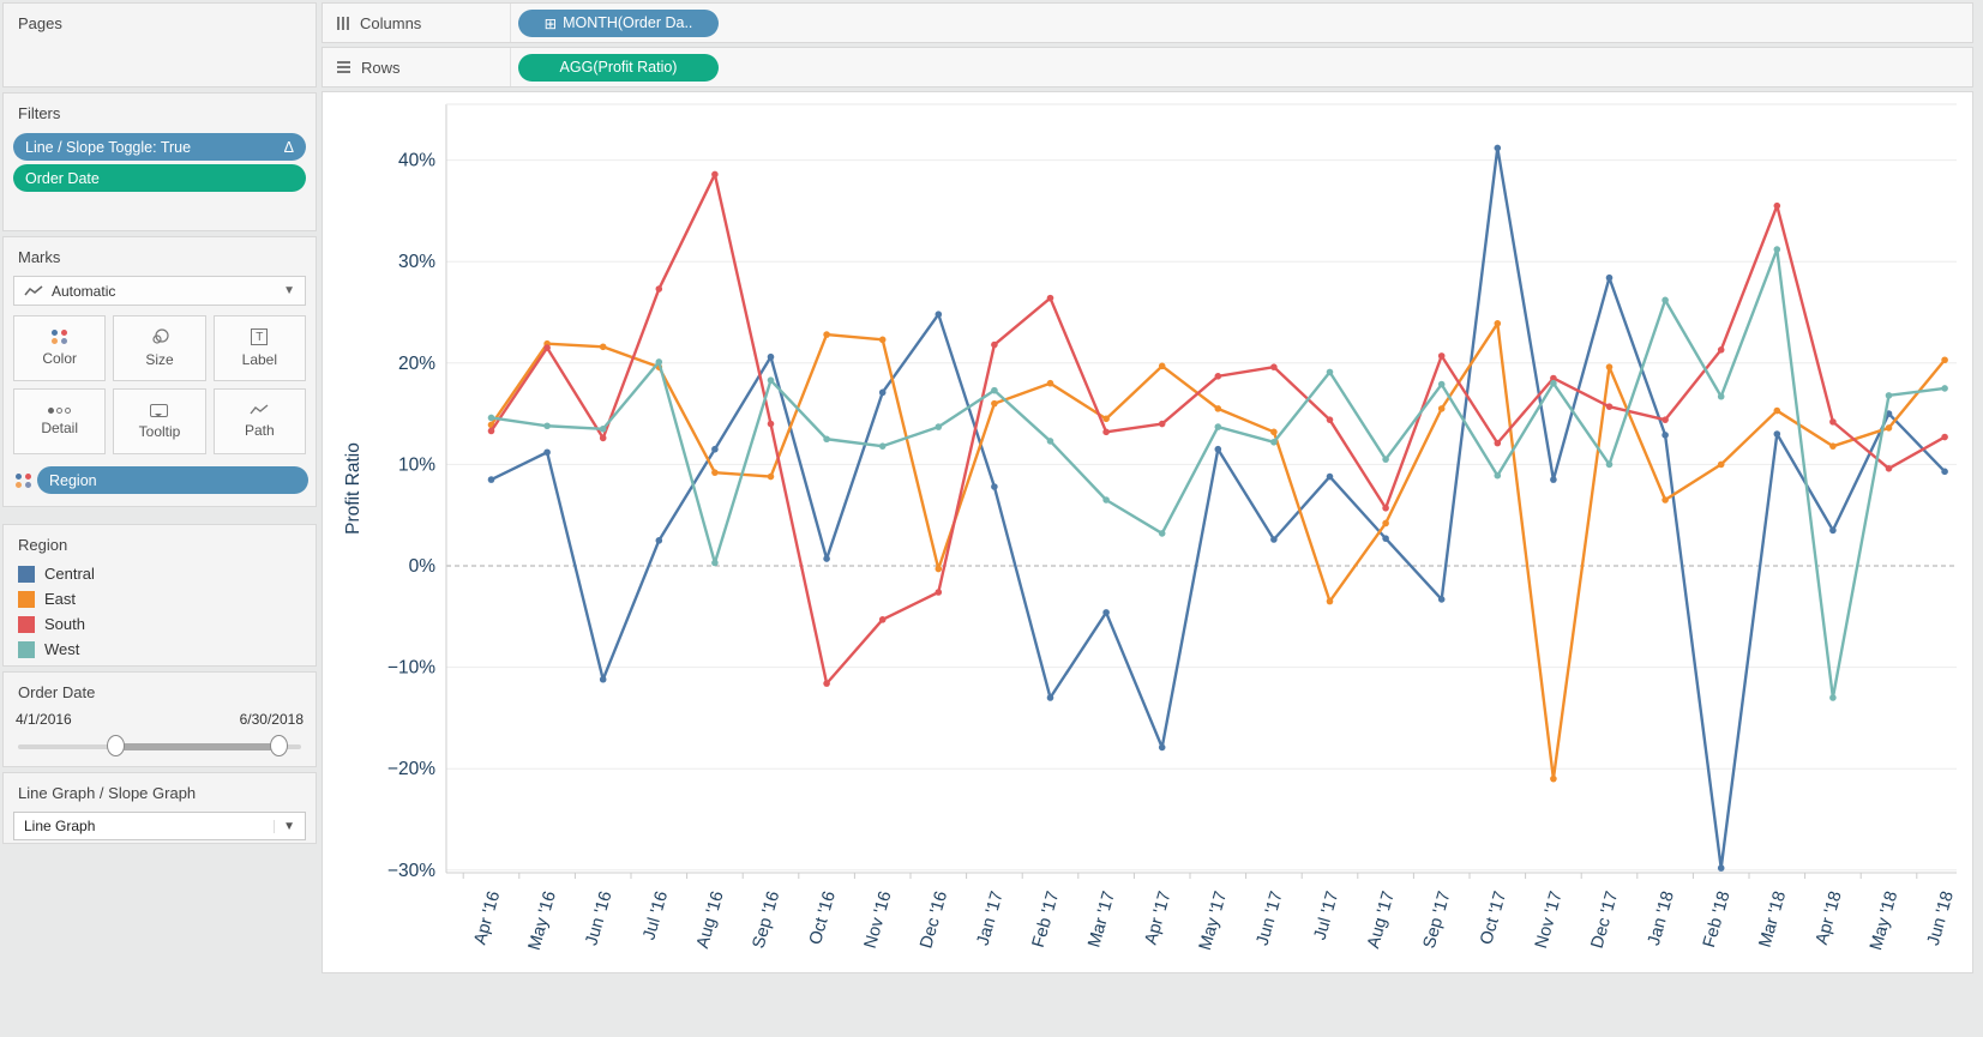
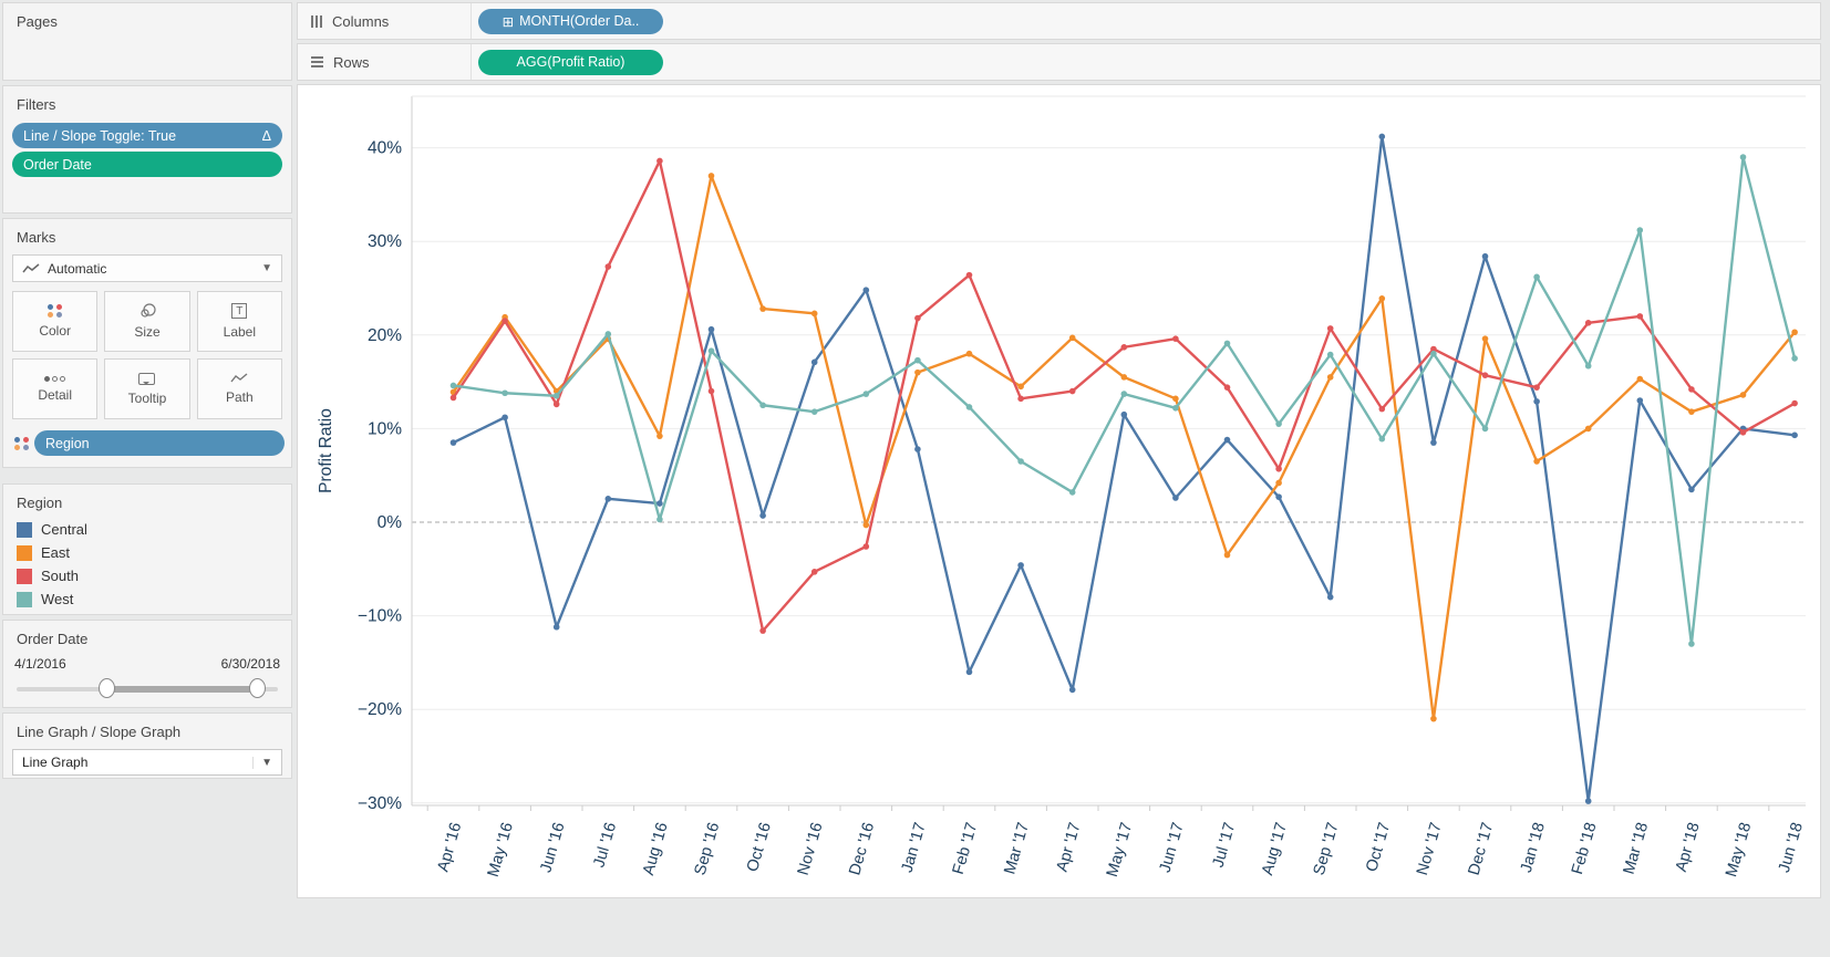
East/Jun '16: 22% -> 14%
Central/Aug '16: 12% -> 2%
East/Sep '16: 9% -> 37%
Central/Feb '17: -13% -> -16%
Central/Sep '17: -3% -> -8%
South/Mar '18: 36% -> 22%
Central/May '18: 15% -> 10%
West/May '18: 17% -> 39%
